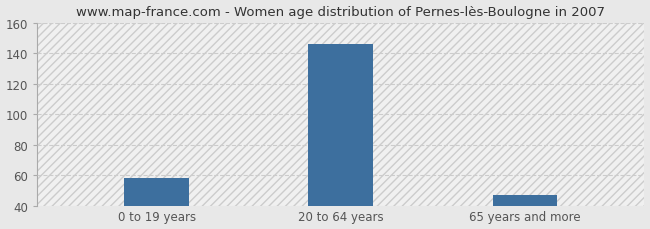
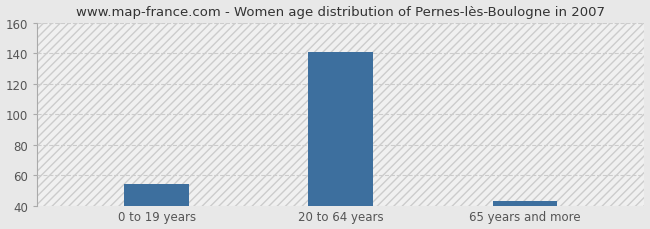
0 to 19 years: 58 -> 54
20 to 64 years: 146 -> 141
65 years and more: 47 -> 43
